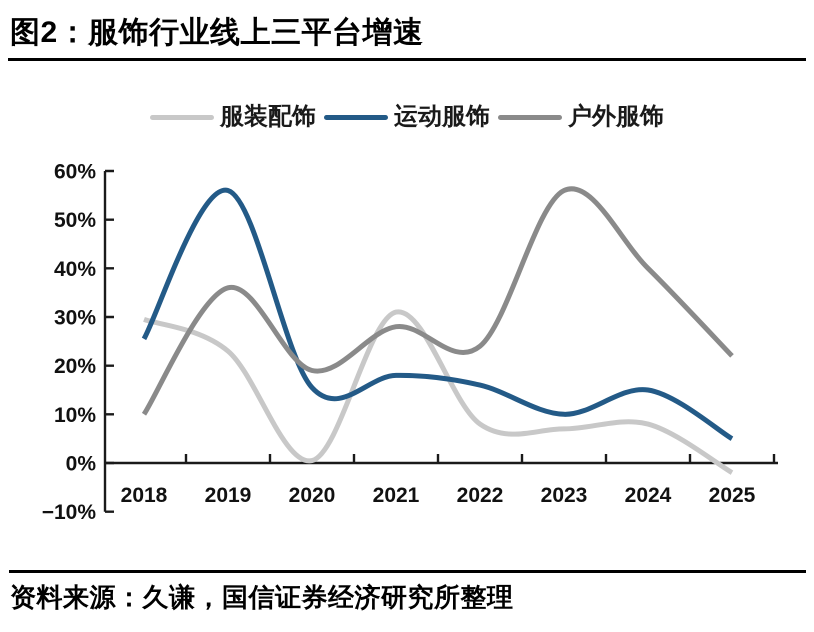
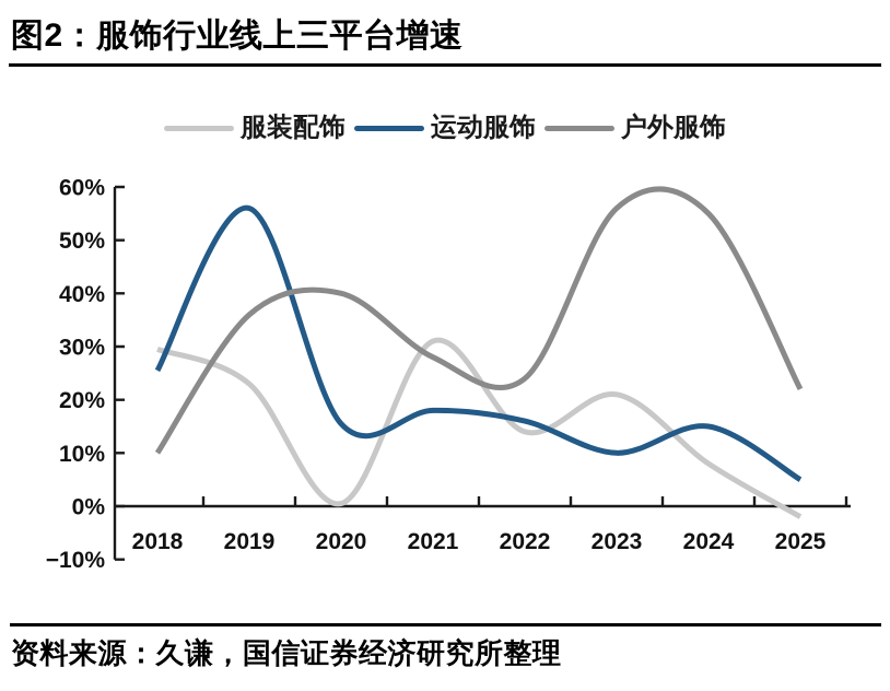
户外服饰/2020: 19% -> 40%
服装配饰/2022: 8% -> 14%
服装配饰/2023: 7% -> 21%
户外服饰/2024: 40% -> 55%
